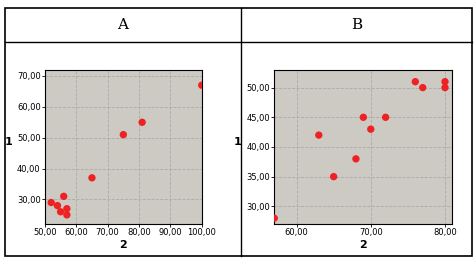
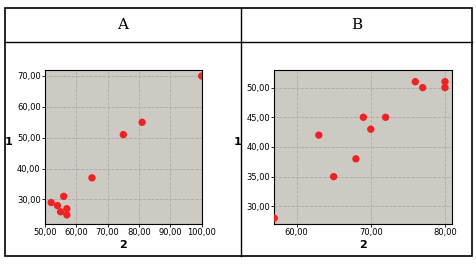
100,00: 67 -> 70
